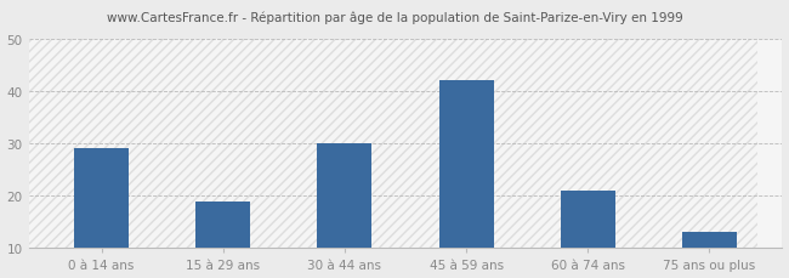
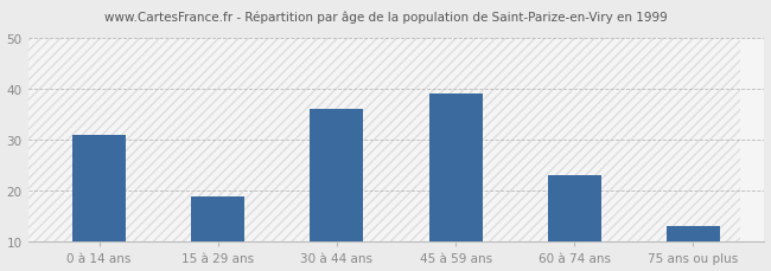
0 à 14 ans: 29 -> 31
30 à 44 ans: 30 -> 36
45 à 59 ans: 42 -> 39
60 à 74 ans: 21 -> 23
